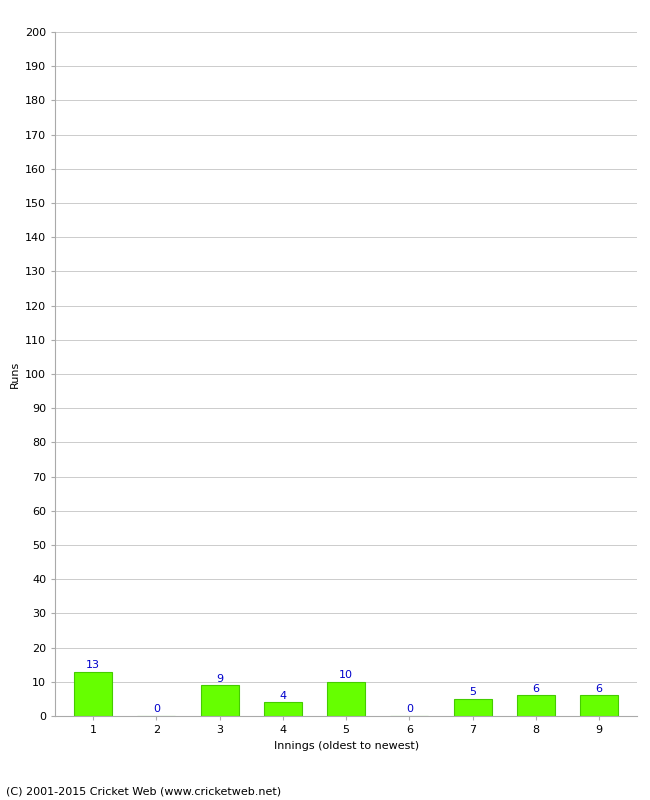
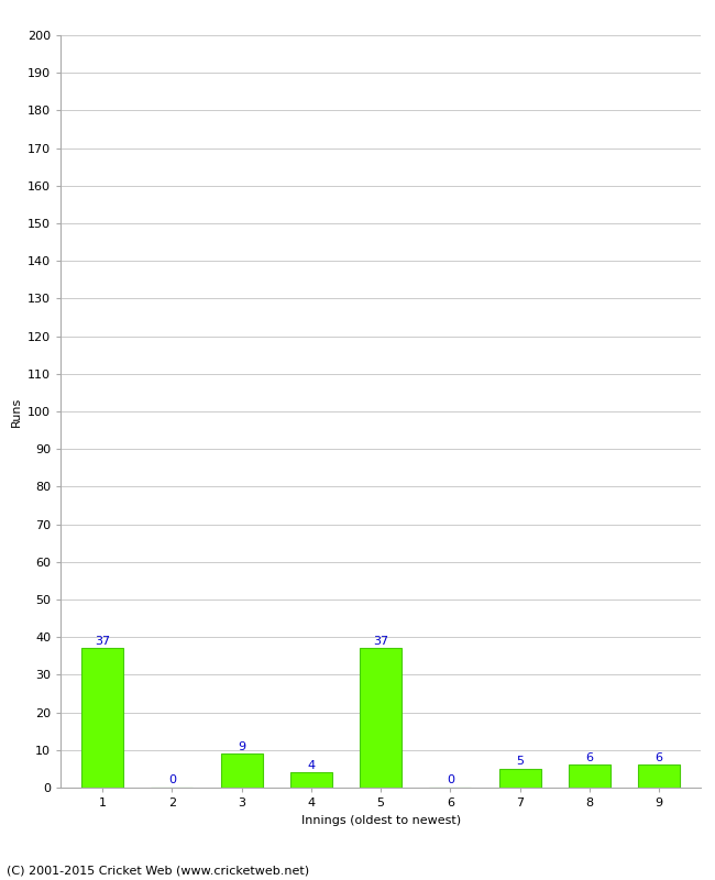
1: 13 -> 37
5: 10 -> 37
